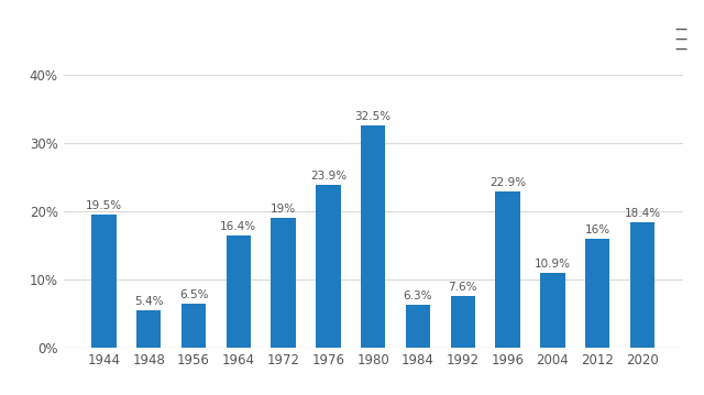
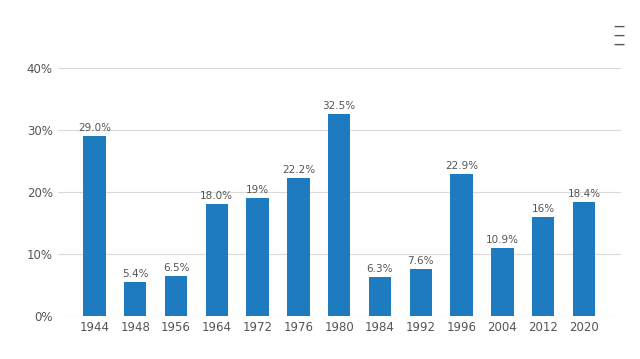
1944: 19.5% -> 29.0%
1964: 16.4% -> 18.0%
1976: 23.9% -> 22.2%
